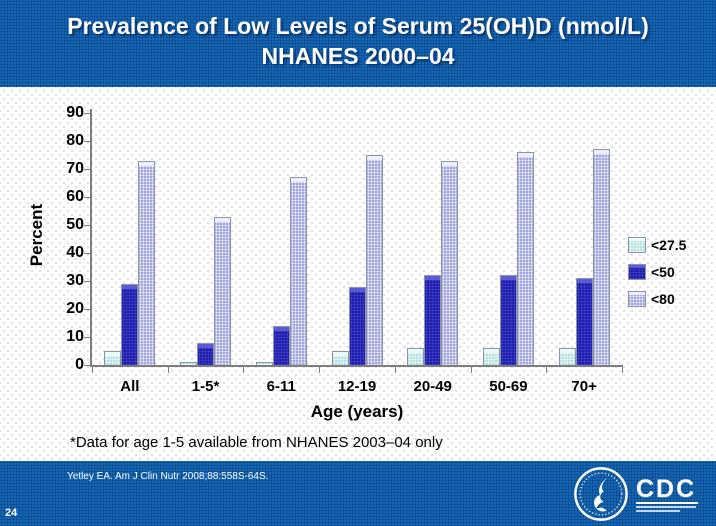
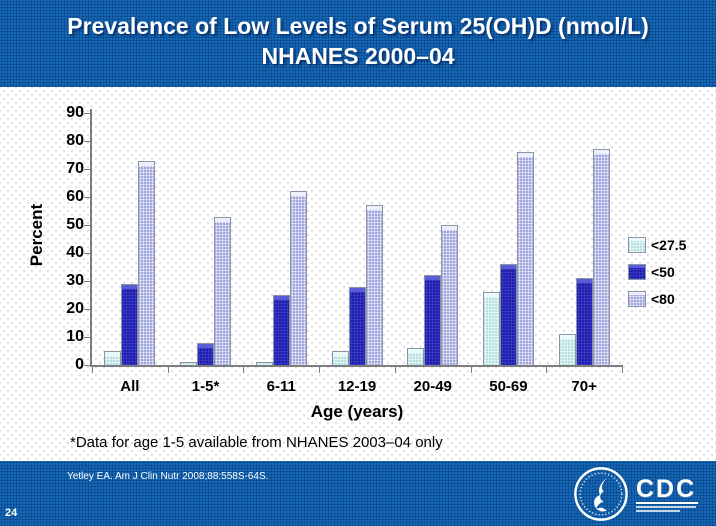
<50/6-11: 14 -> 25
<80/6-11: 67 -> 62
<80/12-19: 75 -> 57
<80/20-49: 73 -> 50
<27.5/50-69: 6 -> 26
<50/50-69: 32 -> 36
<27.5/70+: 6 -> 11
